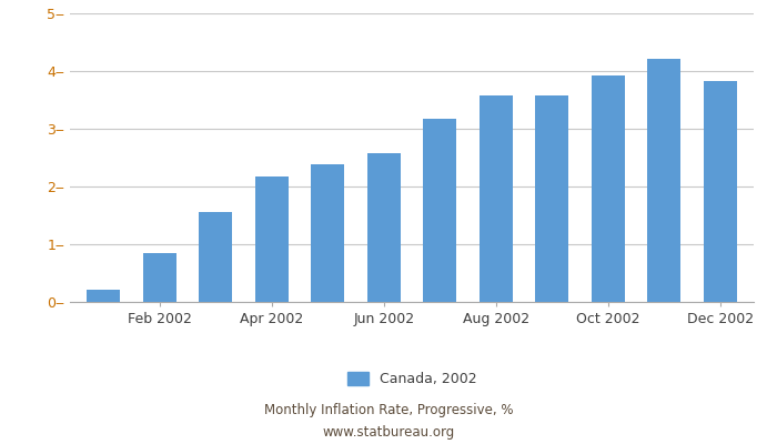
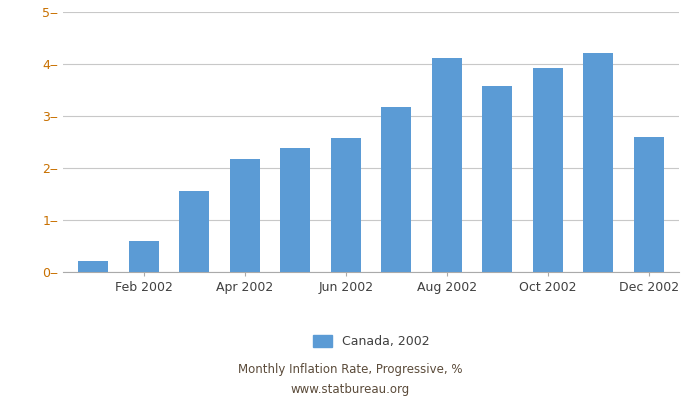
Feb 2002: 0.85‒ -> 0.60‒
Aug 2002: 3.57‒ -> 4.12‒
Dec 2002: 3.82‒ -> 2.60‒
